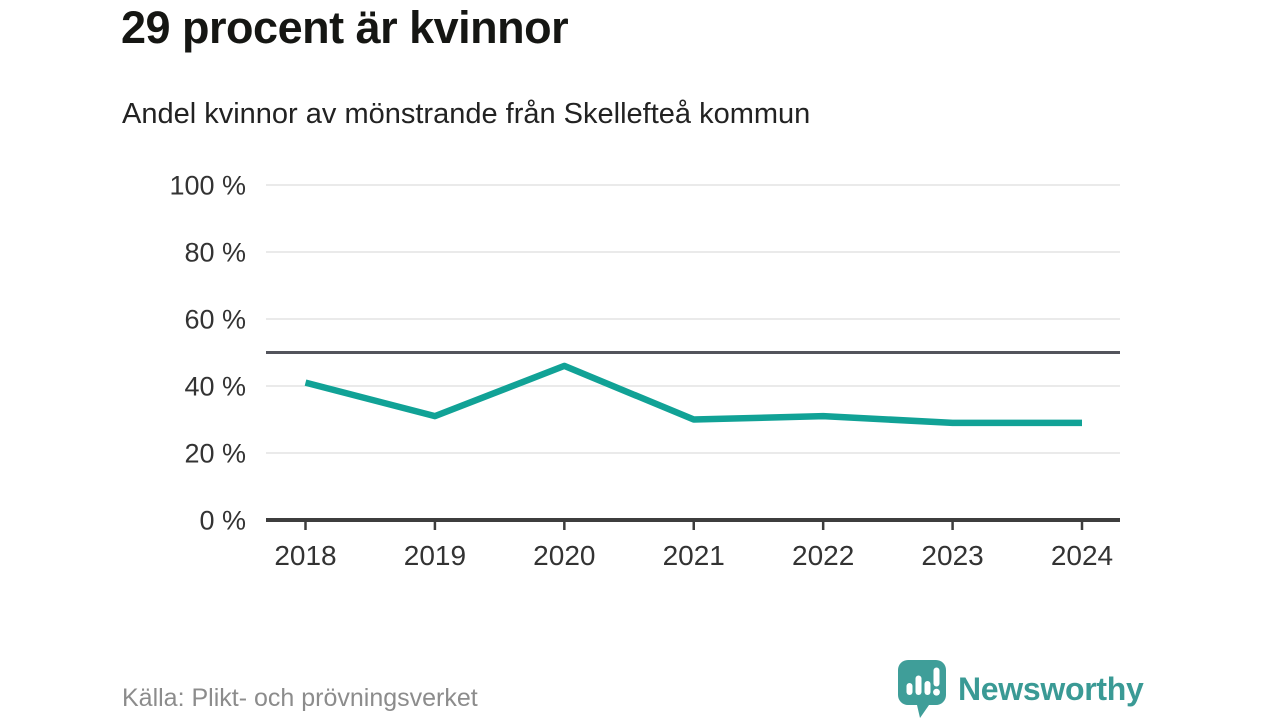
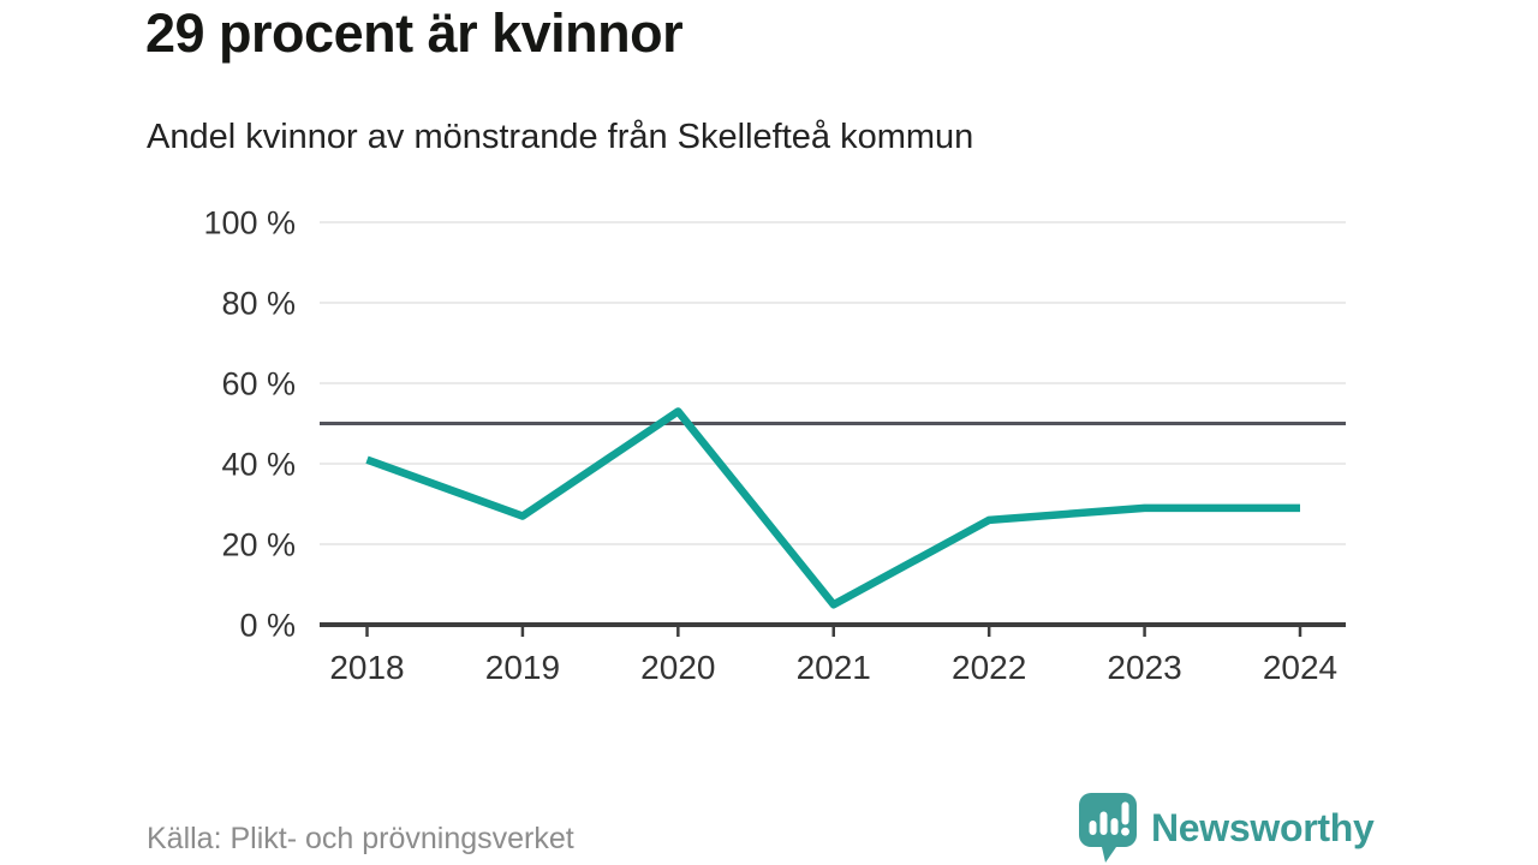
2019: 31% -> 27%
2020: 46% -> 53%
2021: 30% -> 5%
2022: 31% -> 26%
